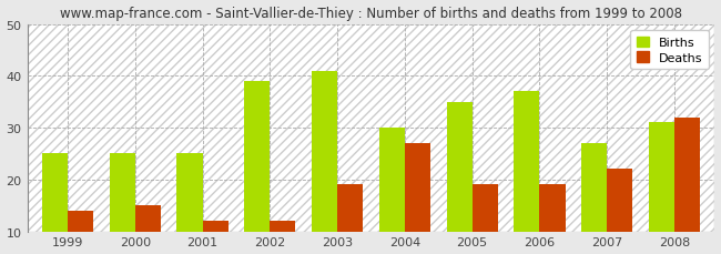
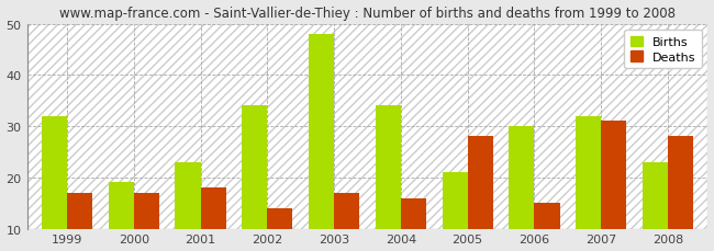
Births/1999: 25 -> 32
Deaths/1999: 14 -> 17
Births/2000: 25 -> 19
Deaths/2000: 15 -> 17
Births/2001: 25 -> 23
Deaths/2001: 12 -> 18
Births/2002: 39 -> 34
Deaths/2002: 12 -> 14
Births/2003: 41 -> 48
Deaths/2003: 19 -> 17
Births/2004: 30 -> 34
Deaths/2004: 27 -> 16
Births/2005: 35 -> 21
Deaths/2005: 19 -> 28
Births/2006: 37 -> 30
Deaths/2006: 19 -> 15
Births/2007: 27 -> 32
Deaths/2007: 22 -> 31
Births/2008: 31 -> 23
Deaths/2008: 32 -> 28
